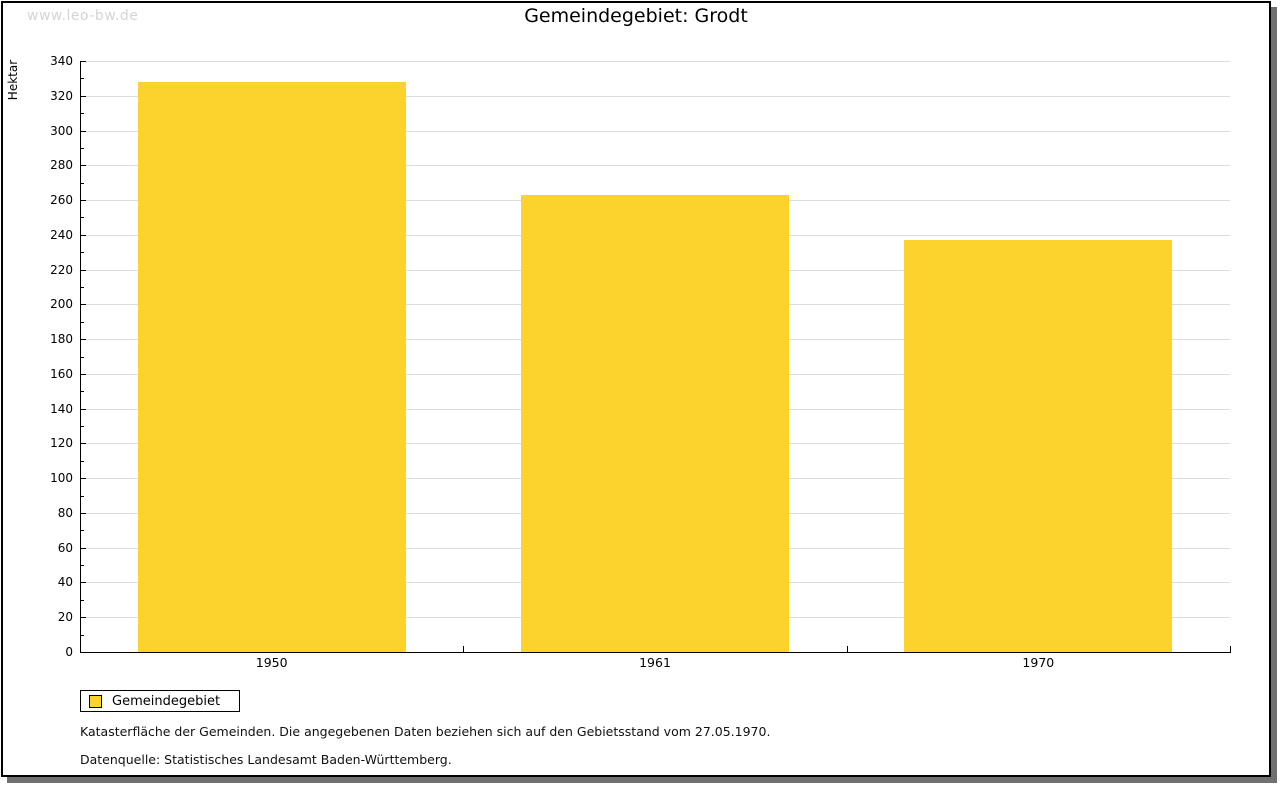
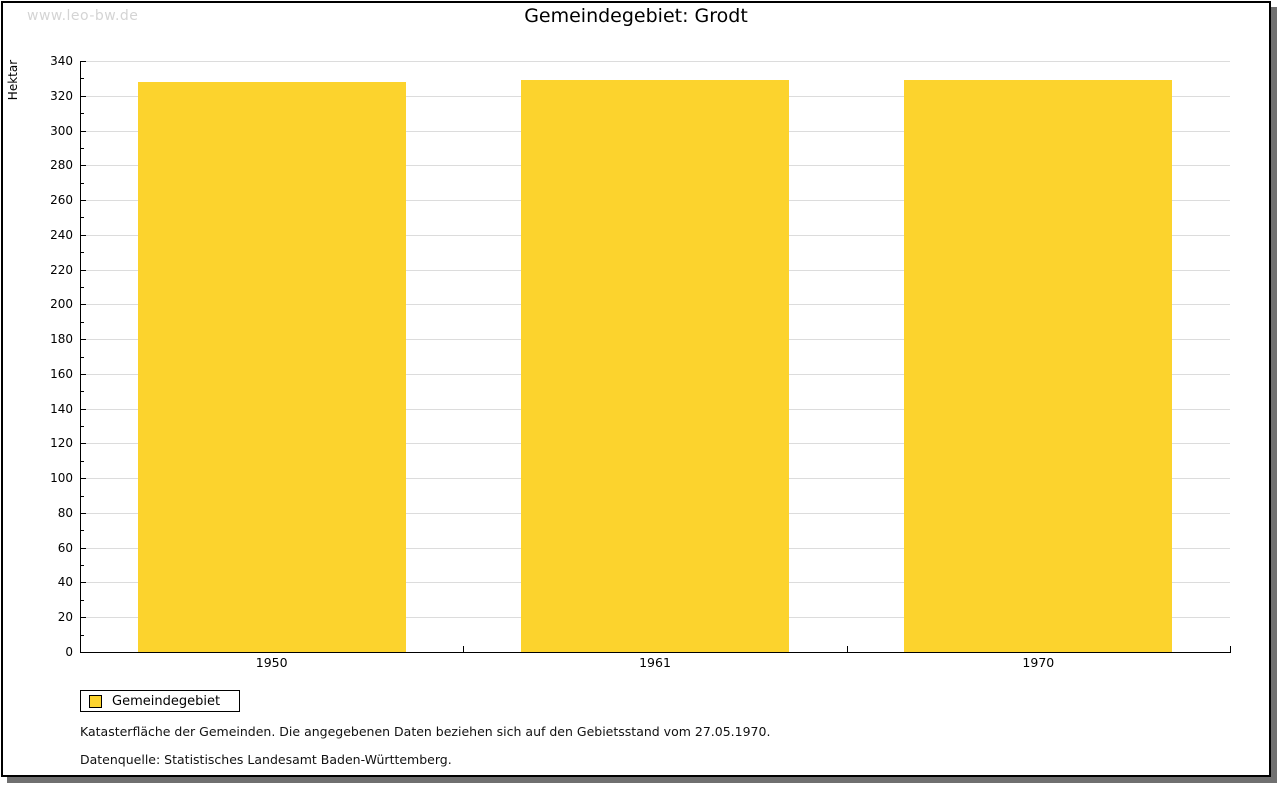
1961: 263 -> 329
1970: 237 -> 329
